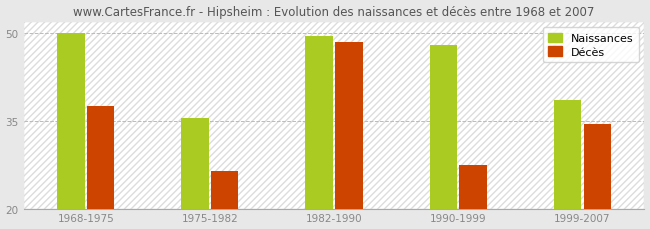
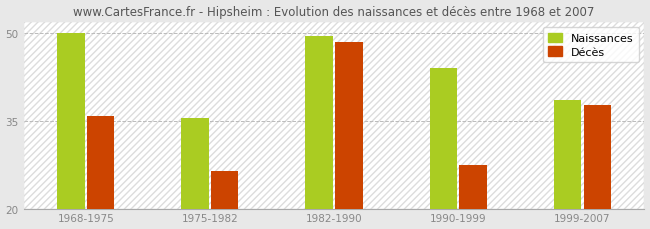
Décès/1968-1975: 37.5 -> 35.8
Naissances/1990-1999: 48.0 -> 44.0
Décès/1999-2007: 34.5 -> 37.8
